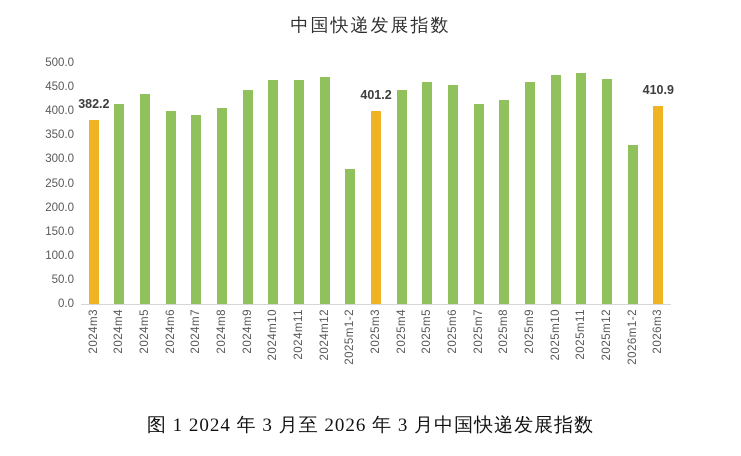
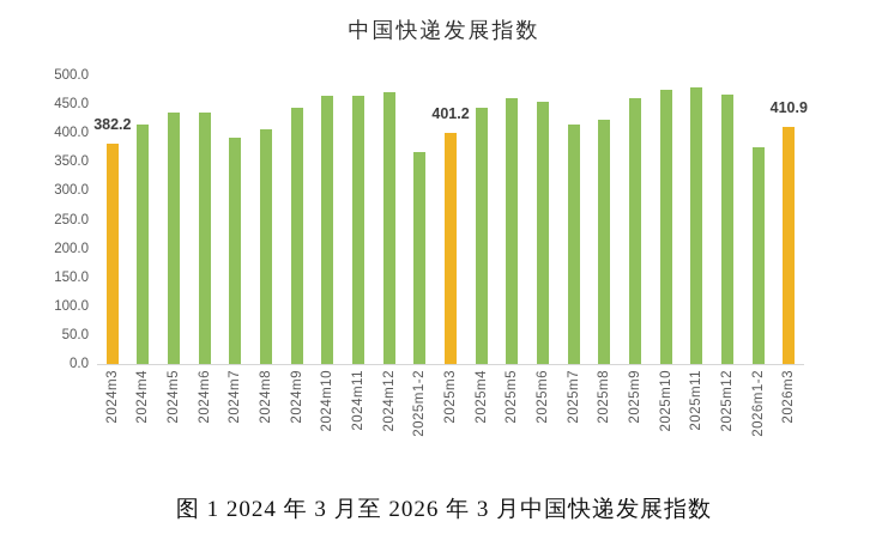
2024m6: 400 -> 440
2025m1-2: 280 -> 370
2026m1-2: 330 -> 380
